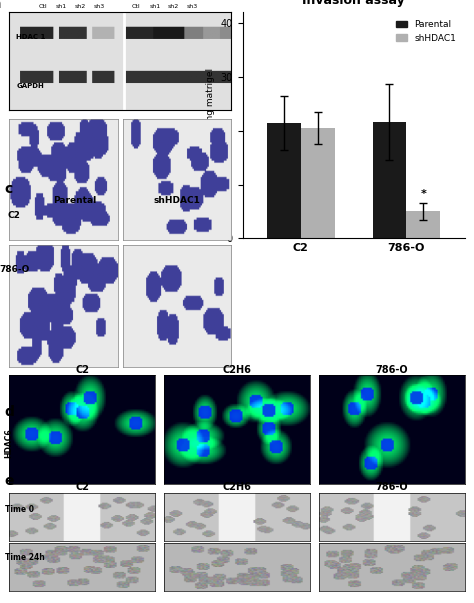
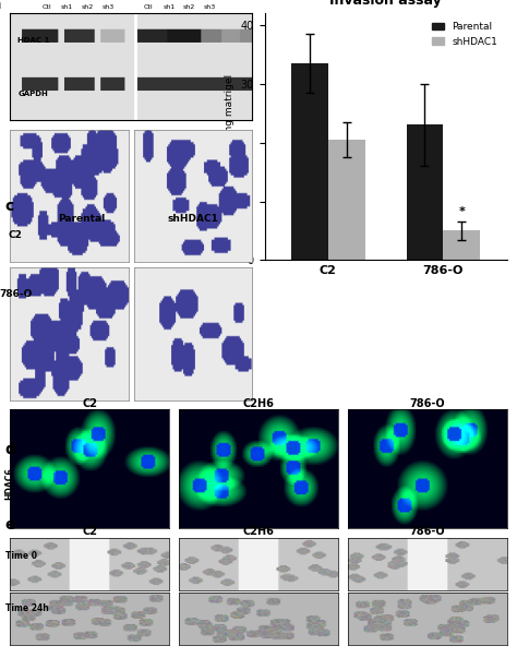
Parental/C2: 21.4 -> 33.5
Parental/786-O: 21.6 -> 23.0
